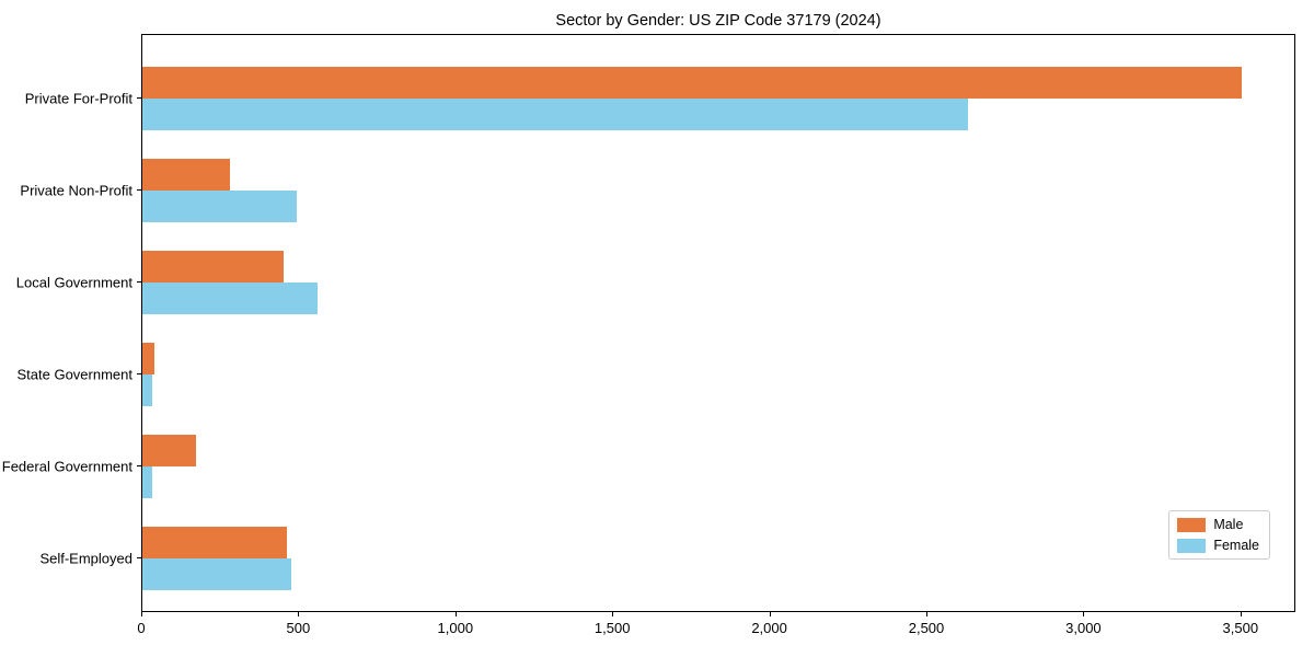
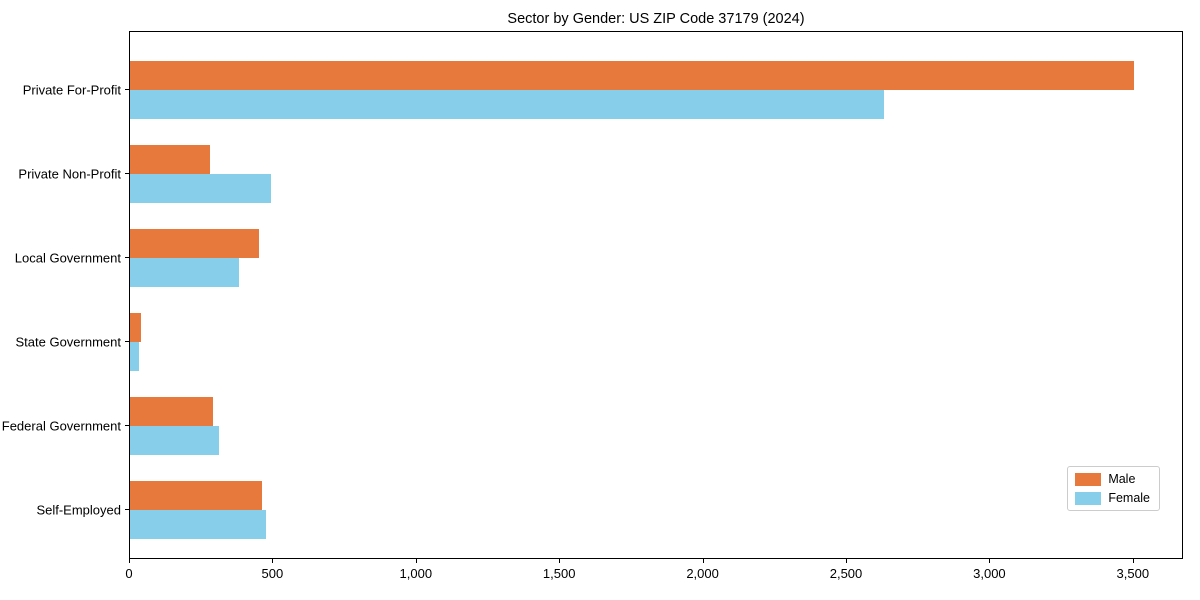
Female/Local Government: 560 -> 380
Male/Federal Government: 170 -> 290
Female/Federal Government: 30 -> 310
